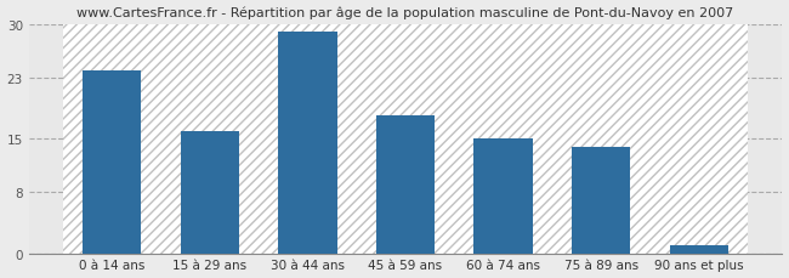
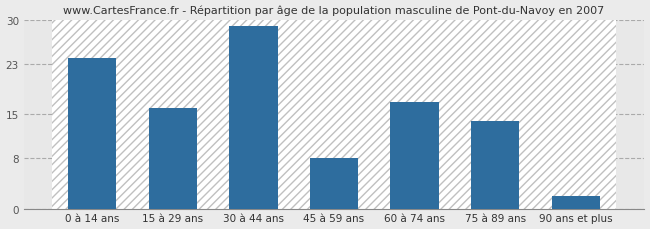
45 à 59 ans: 18 -> 8
60 à 74 ans: 15 -> 17
90 ans et plus: 1 -> 2
